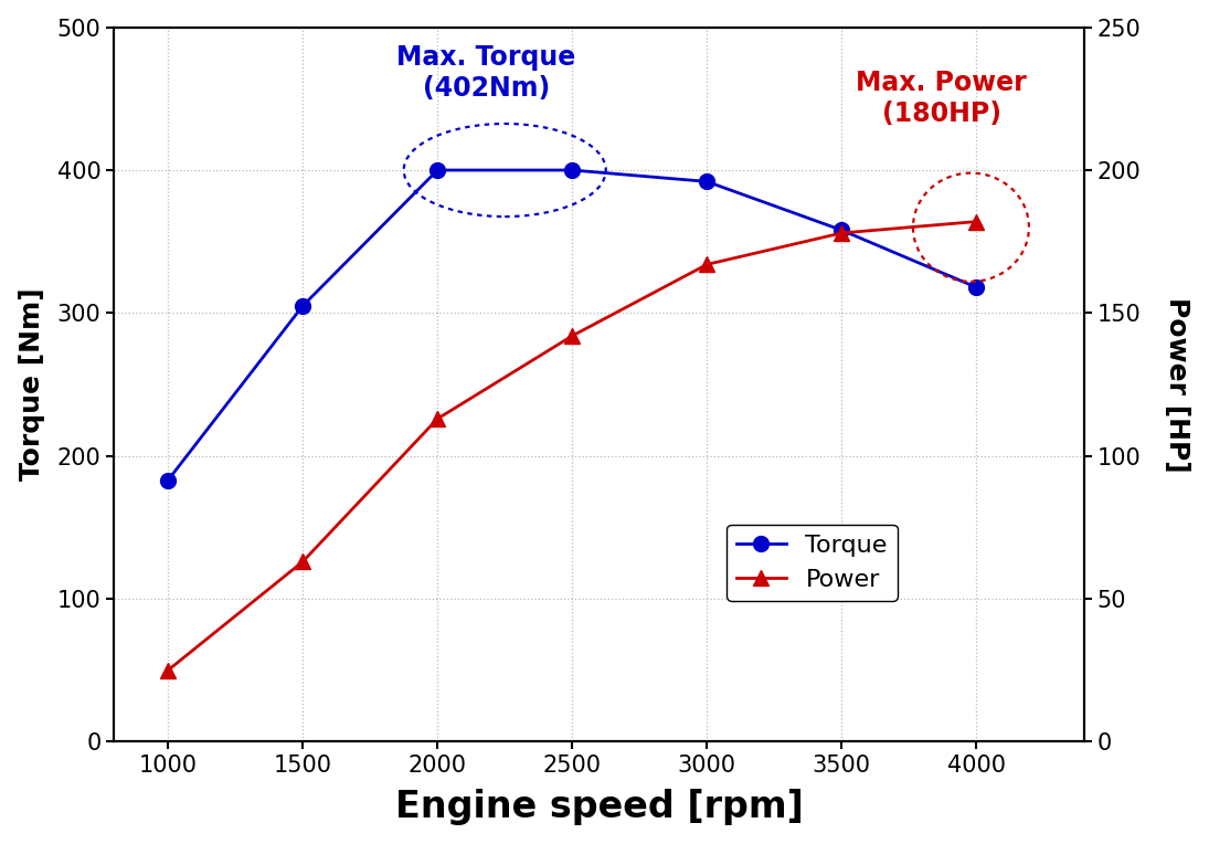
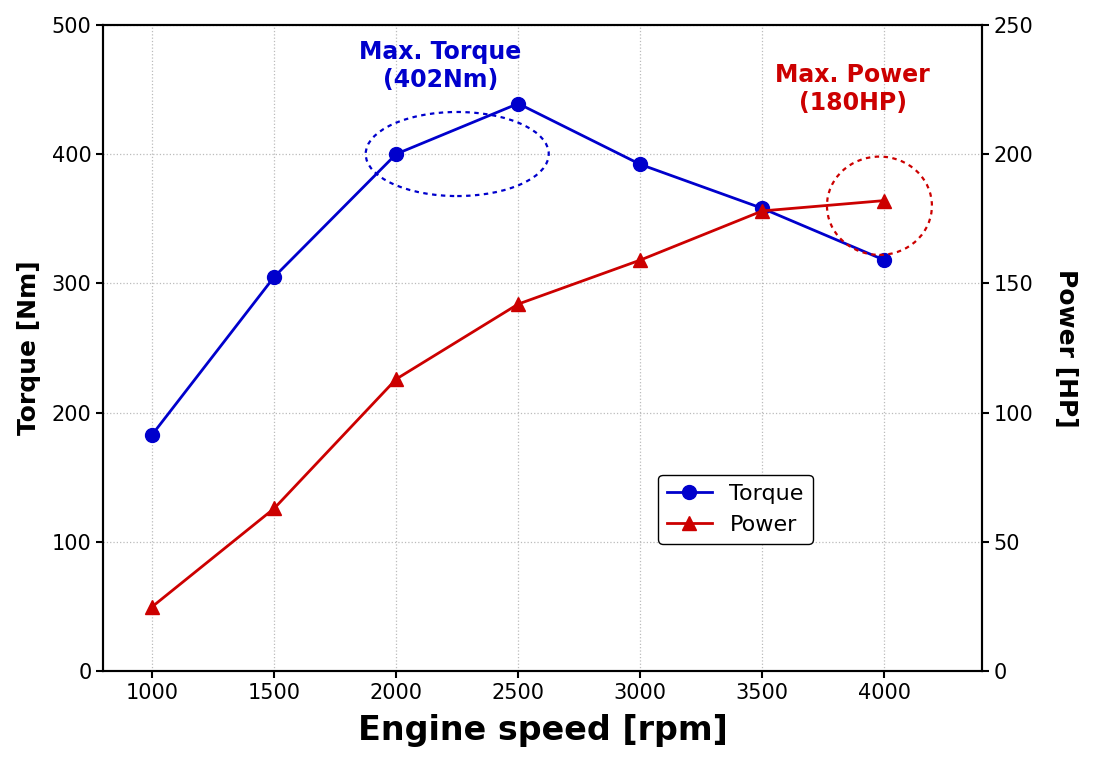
Torque/2500: 400 -> 439
Power/3000: 167 -> 159
